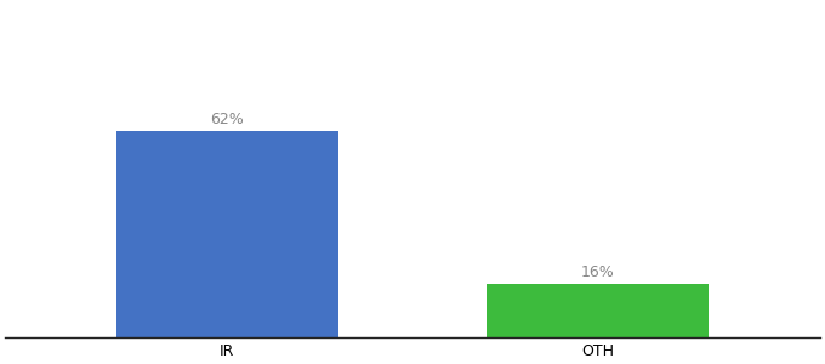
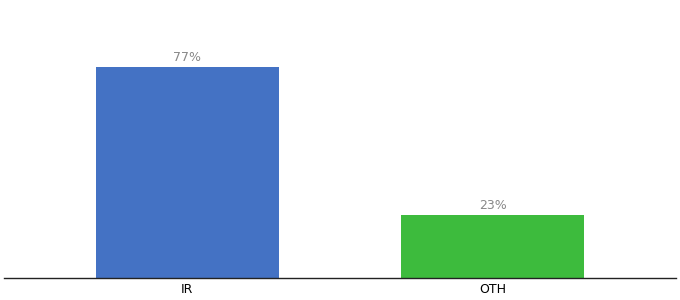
IR: 62% -> 77%
OTH: 16% -> 23%
